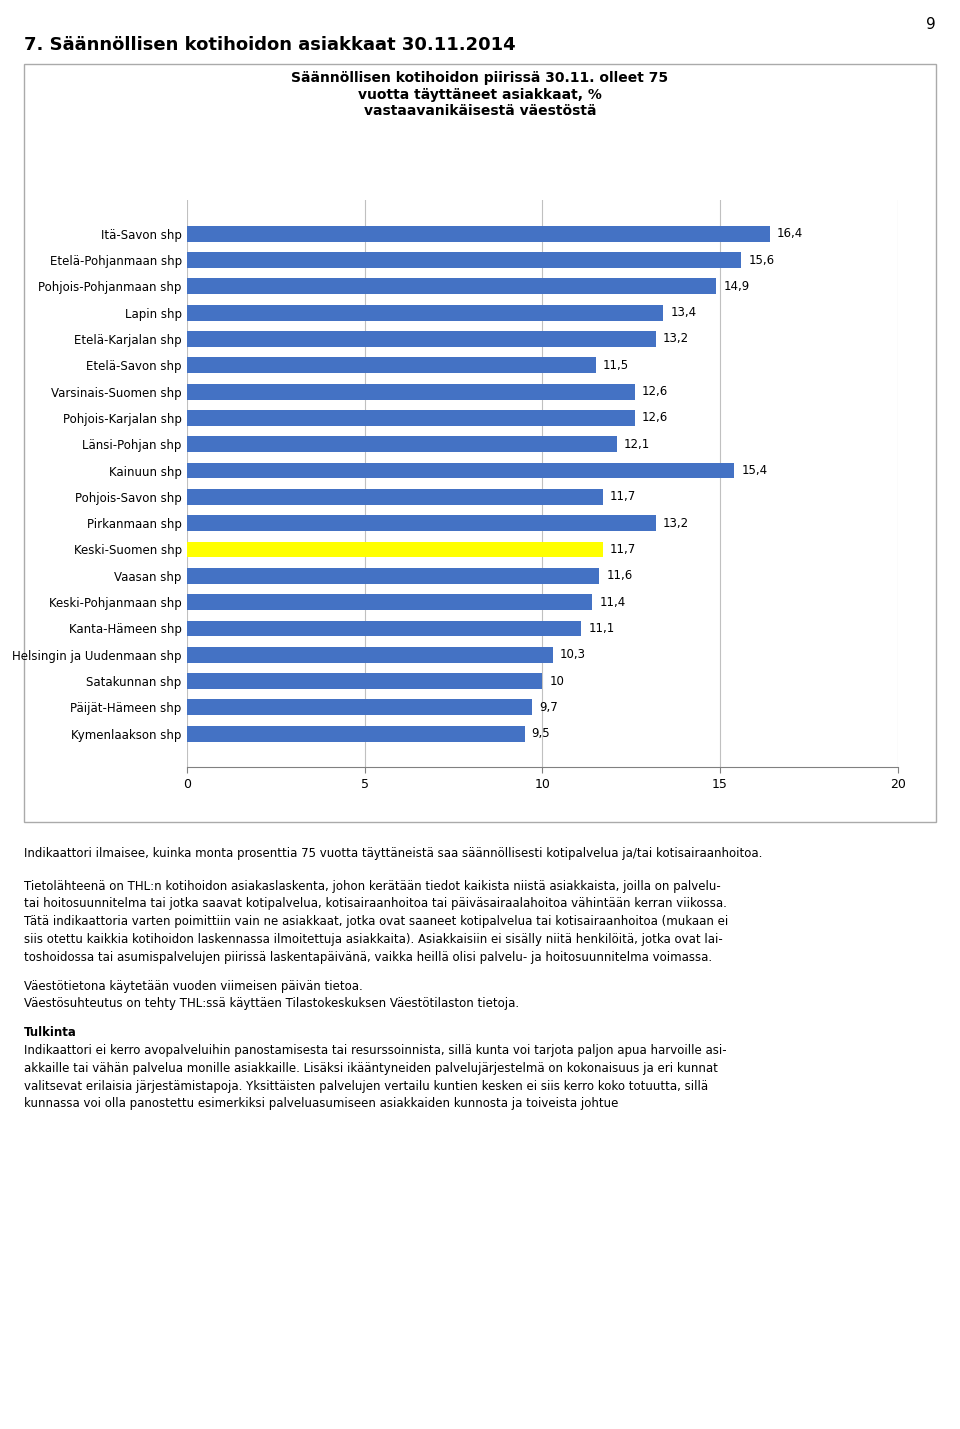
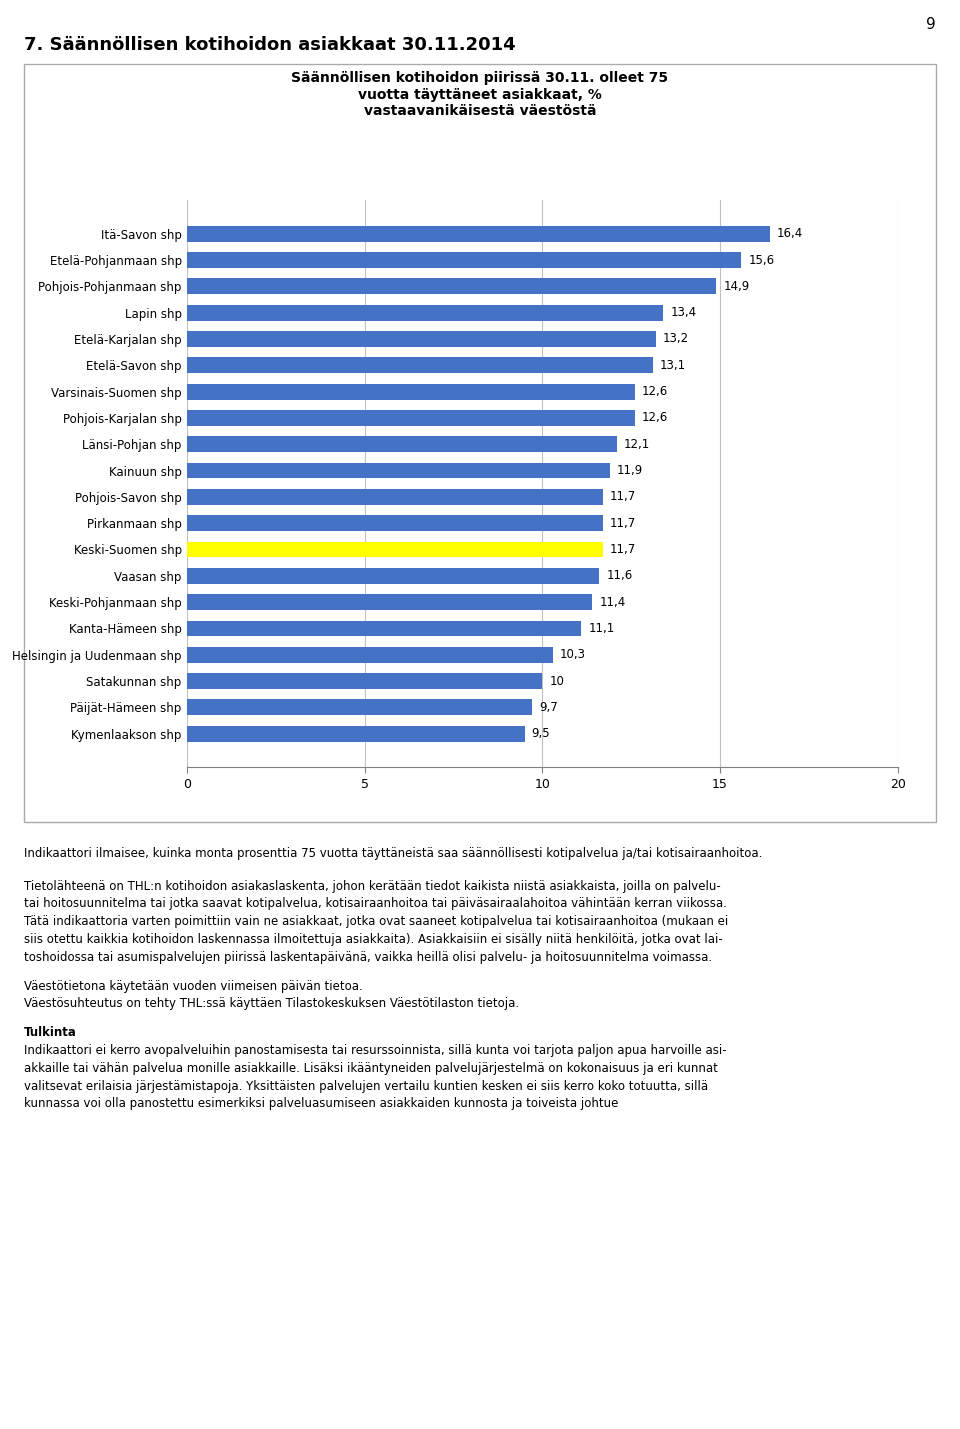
Etelä-Savon shp: 11,5 -> 13,1
Kainuun shp: 15,4 -> 11,9
Pirkanmaan shp: 13,2 -> 11,7
